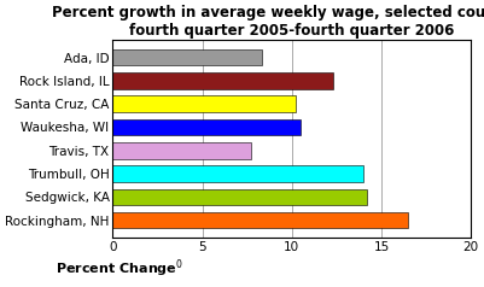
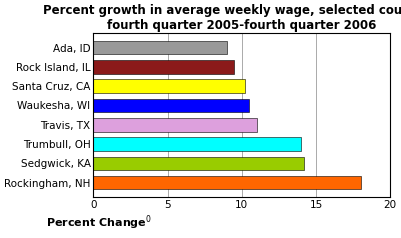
Ada, ID: 8.3 -> 9.0
Rock Island, IL: 12.3 -> 9.5
Travis, TX: 7.7 -> 11.0
Rockingham, NH: 16.5 -> 18.0
